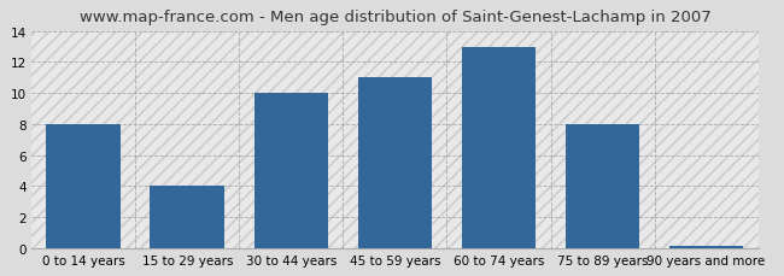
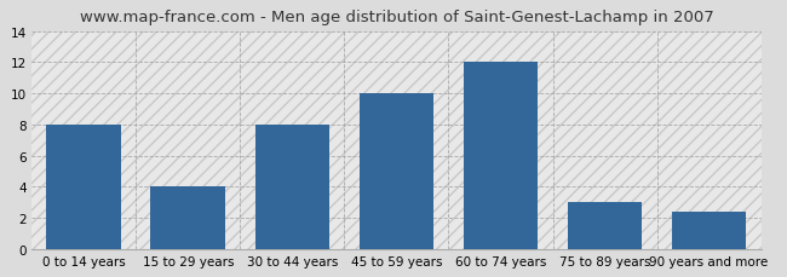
30 to 44 years: 10.0 -> 8.0
45 to 59 years: 11.0 -> 10.0
60 to 74 years: 13.0 -> 12.0
75 to 89 years: 8.0 -> 3.0
90 years and more: 0.1 -> 2.4
